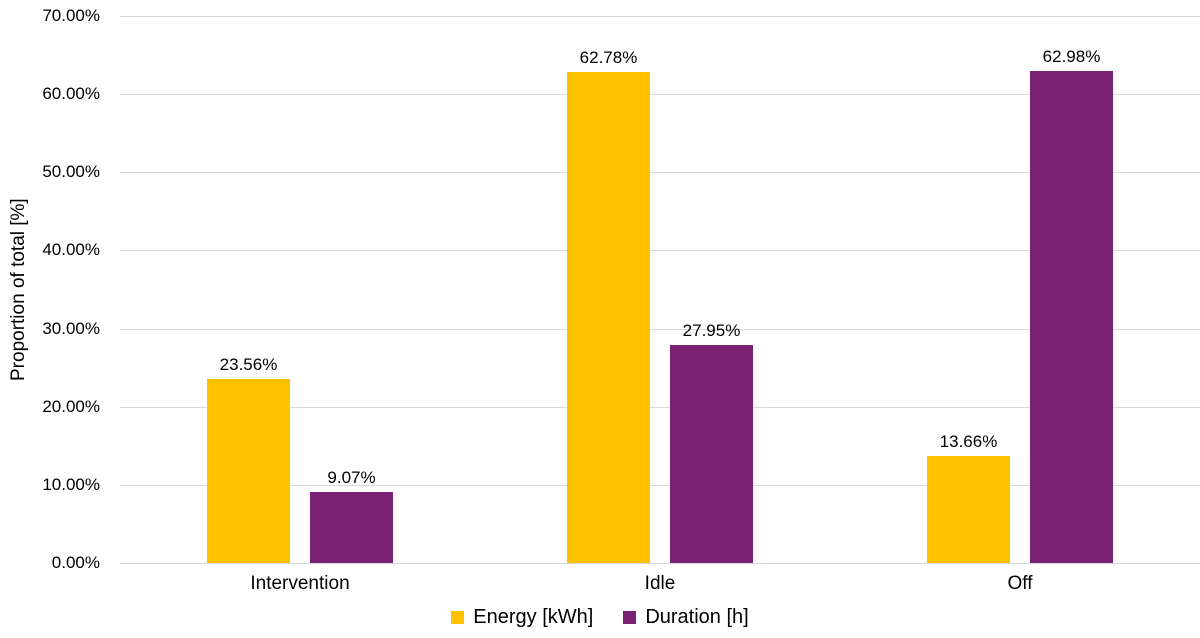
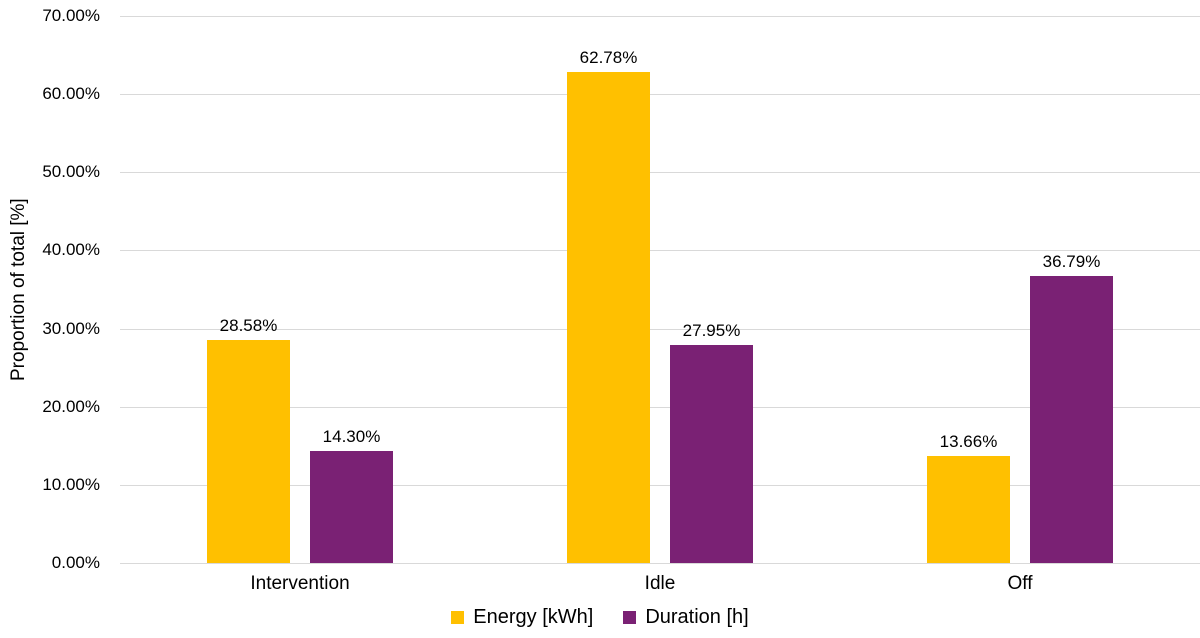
Energy [kWh]/Intervention: 23.56% -> 28.58%
Duration [h]/Intervention: 9.07% -> 14.30%
Duration [h]/Off: 62.98% -> 36.79%
